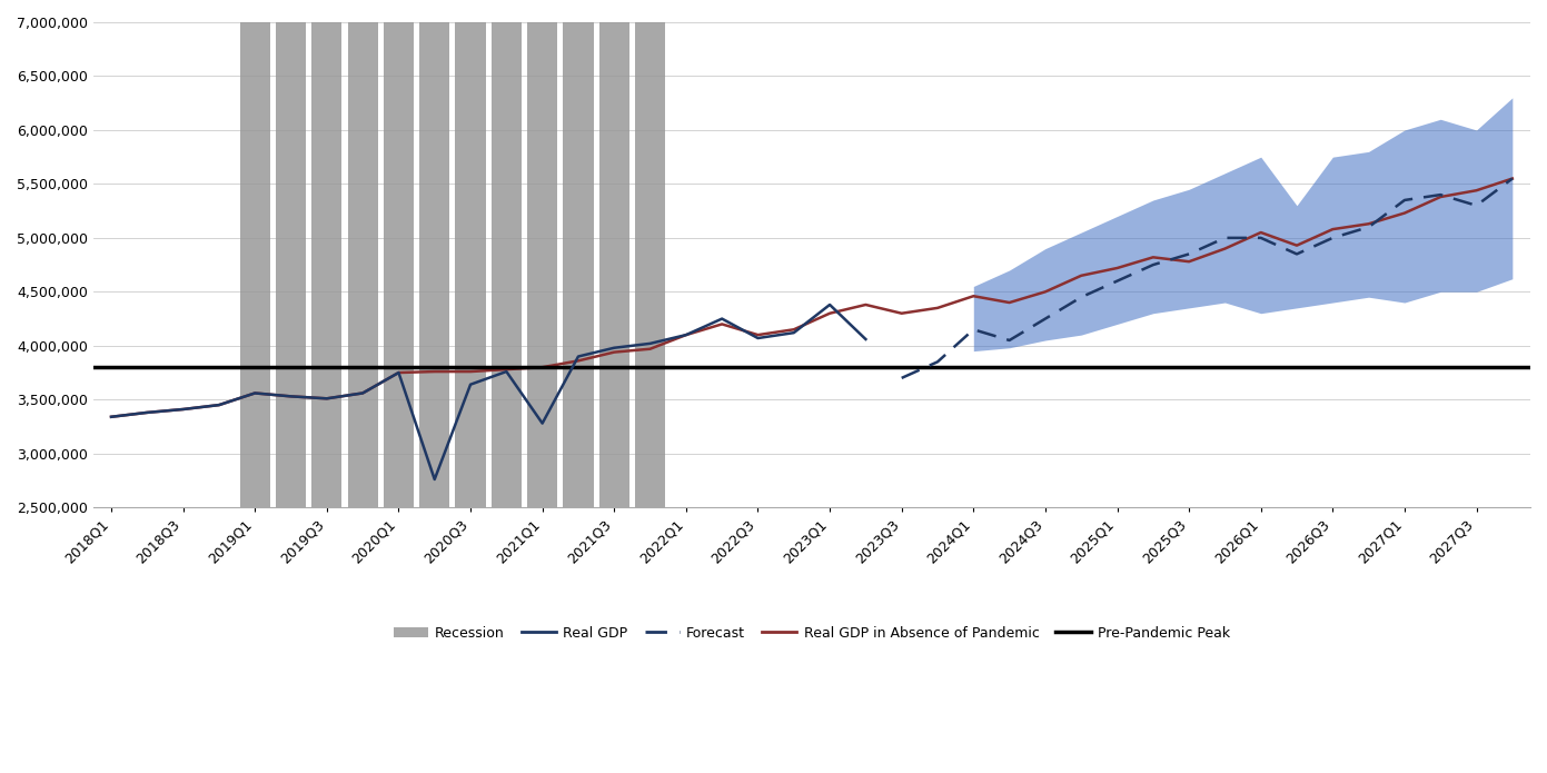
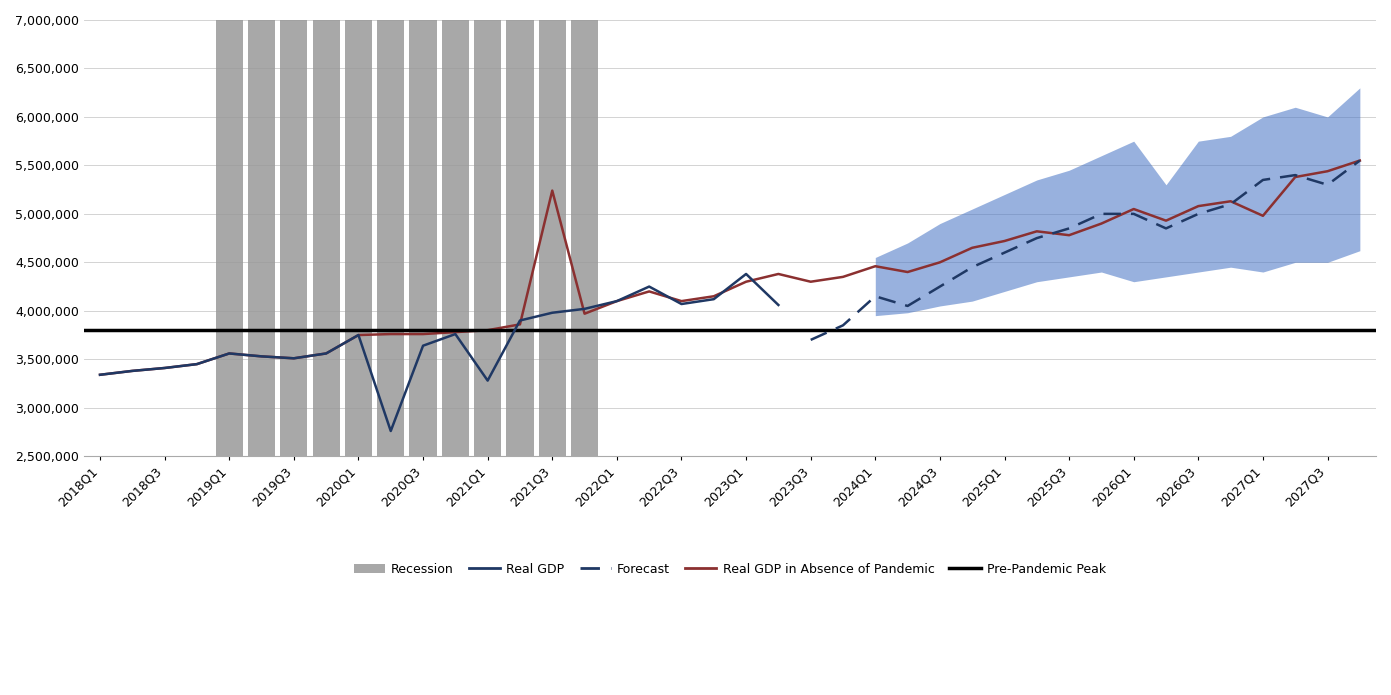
Real GDP in Absence of Pandemic/2021Q3: 3,940,000 -> 5,240,000
Real GDP in Absence of Pandemic/2027Q1: 5,230,000 -> 4,980,000
